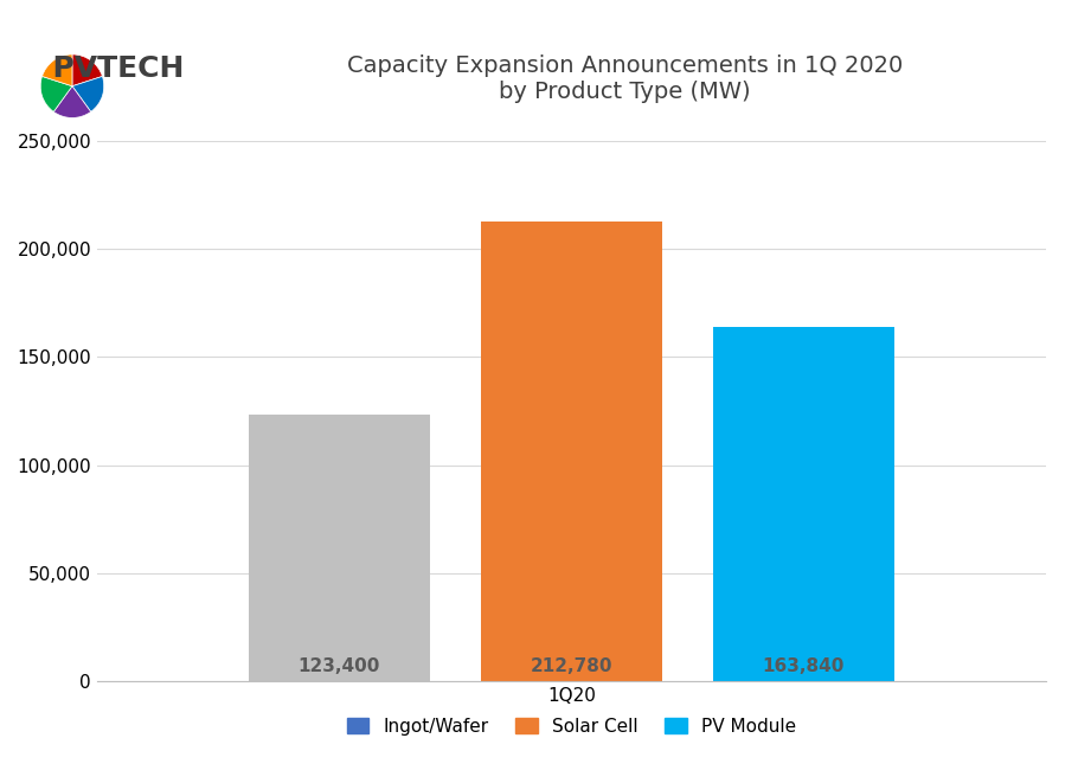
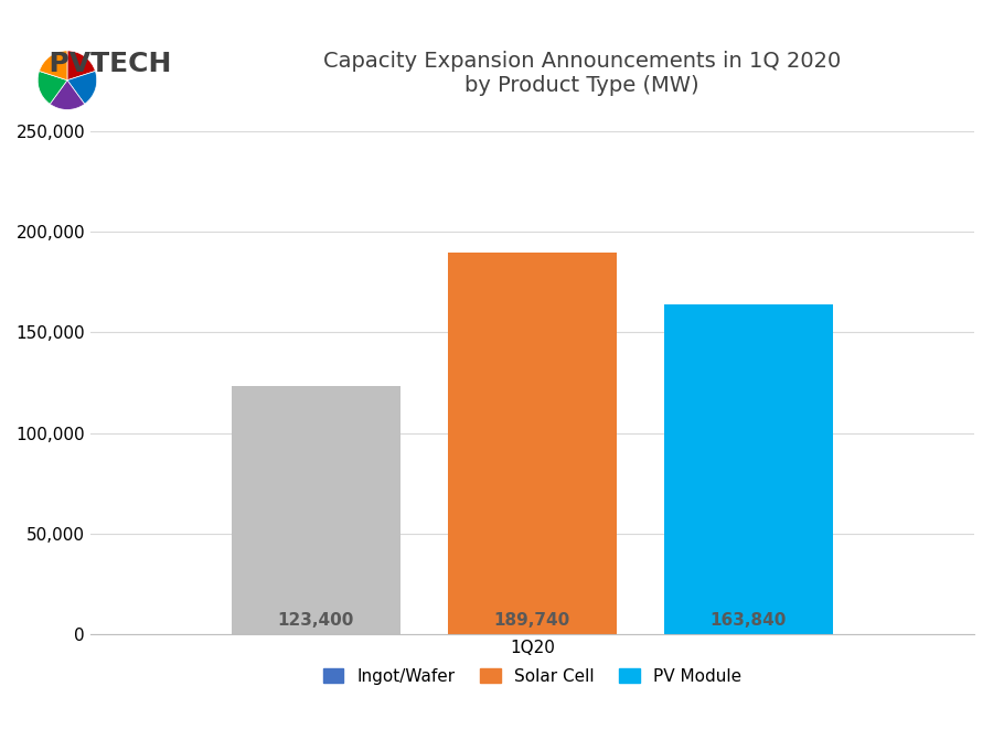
1Q20: 212,780 -> 189,740
